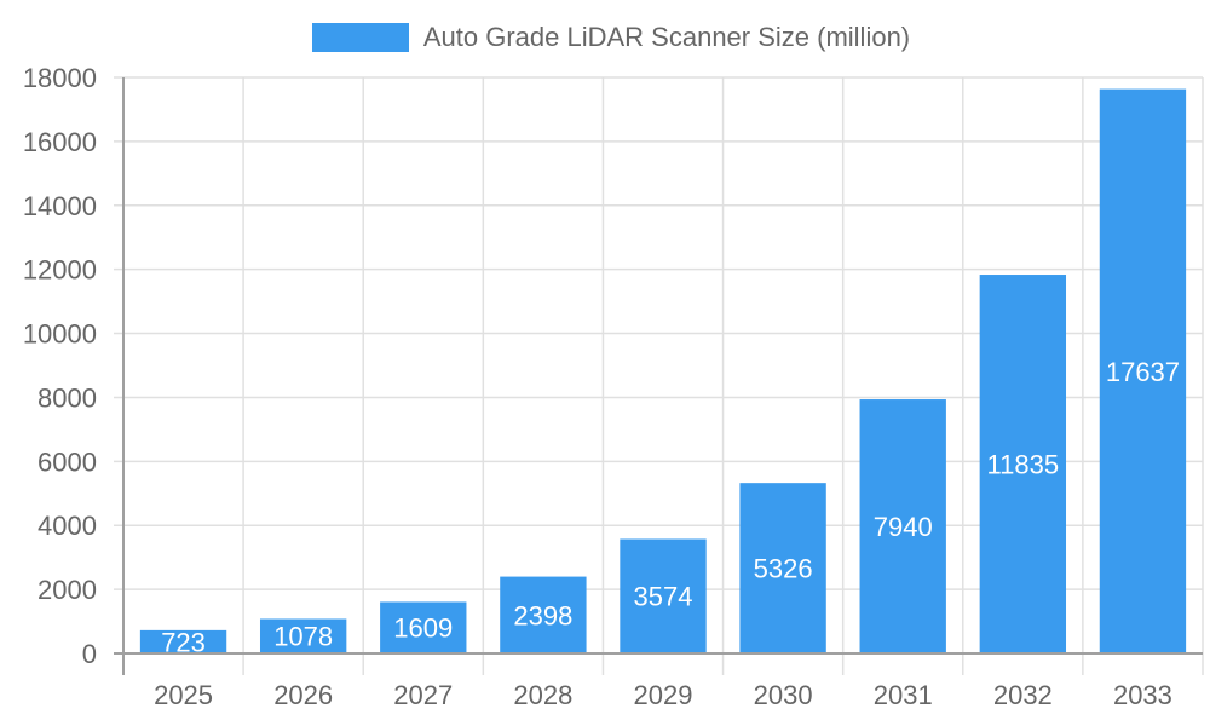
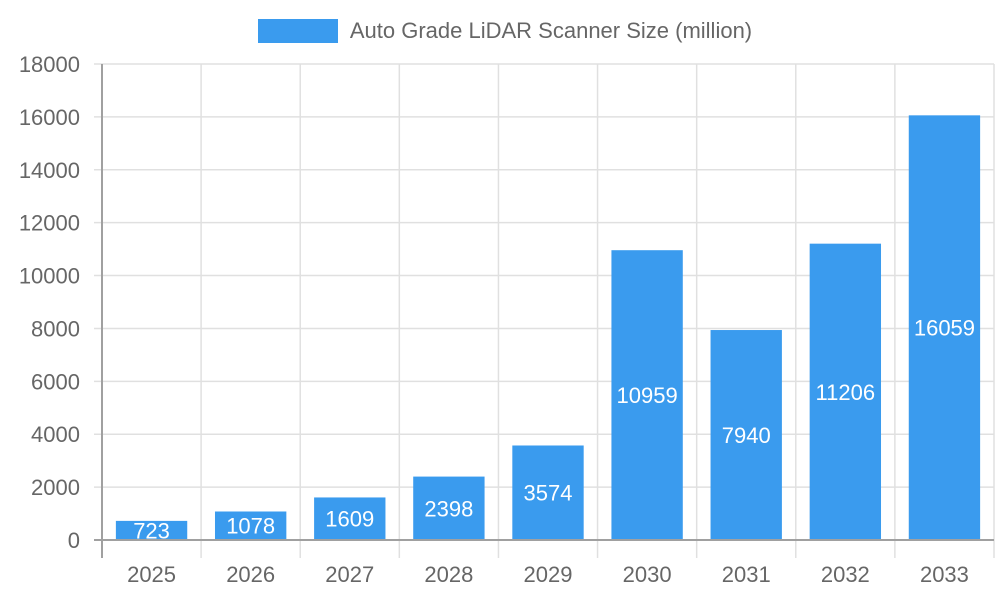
2030: 5326 -> 10959
2032: 11835 -> 11206
2033: 17637 -> 16059
